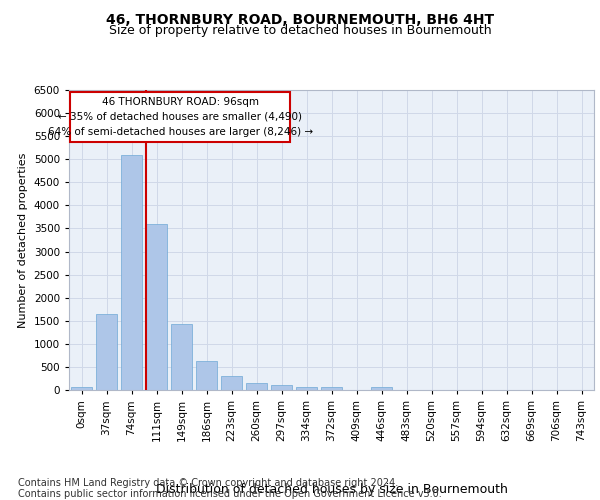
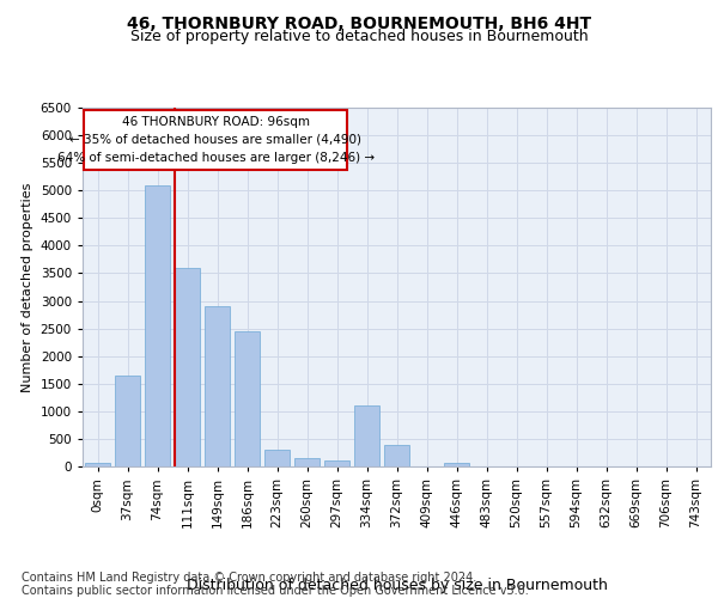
149sqm: 1420 -> 2900
186sqm: 620 -> 2450
334sqm: 60 -> 1100
372sqm: 60 -> 400
